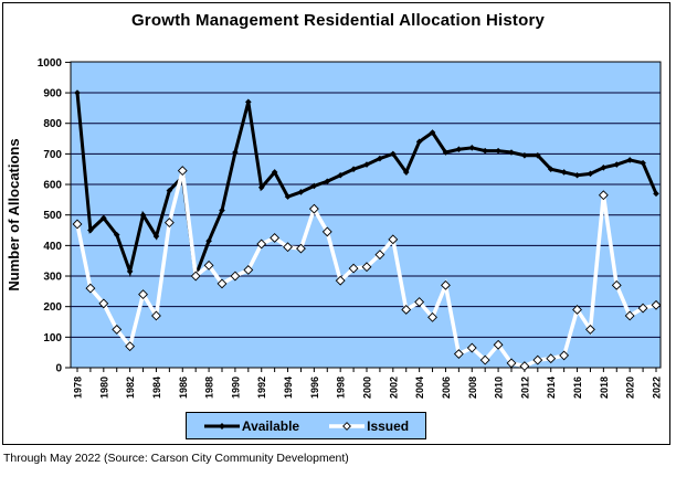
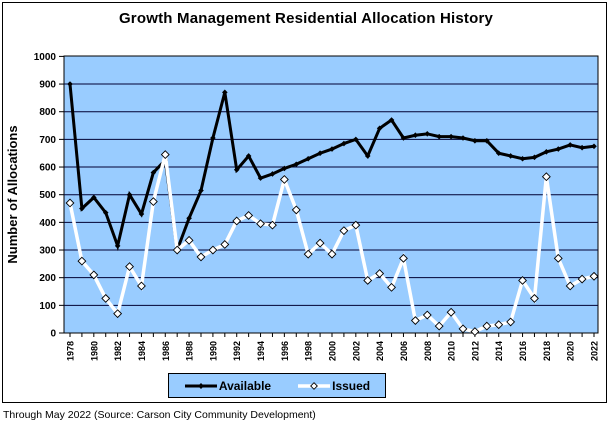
Issued/1996: 520 -> 560
Issued/2000: 330 -> 280
Issued/2002: 420 -> 390
Available/2022: 570 -> 680
